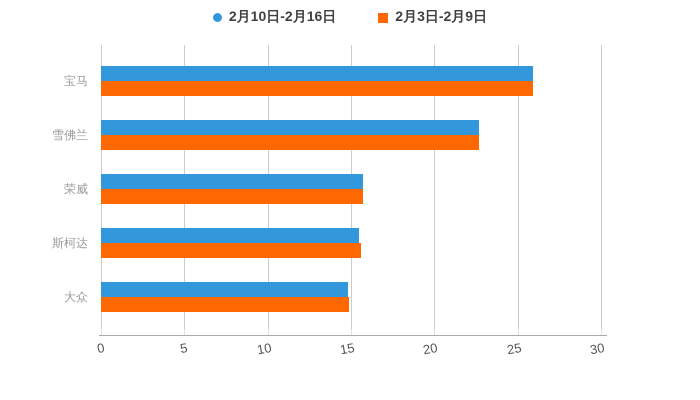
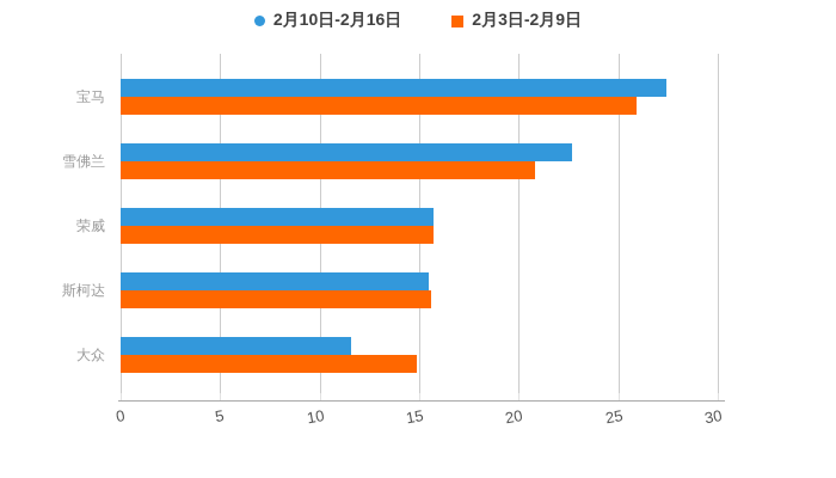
2月10日-2月16日/宝马: 25.9 -> 27.4
2月3日-2月9日/雪佛兰: 22.7 -> 20.8
2月10日-2月16日/大众: 14.8 -> 11.6
